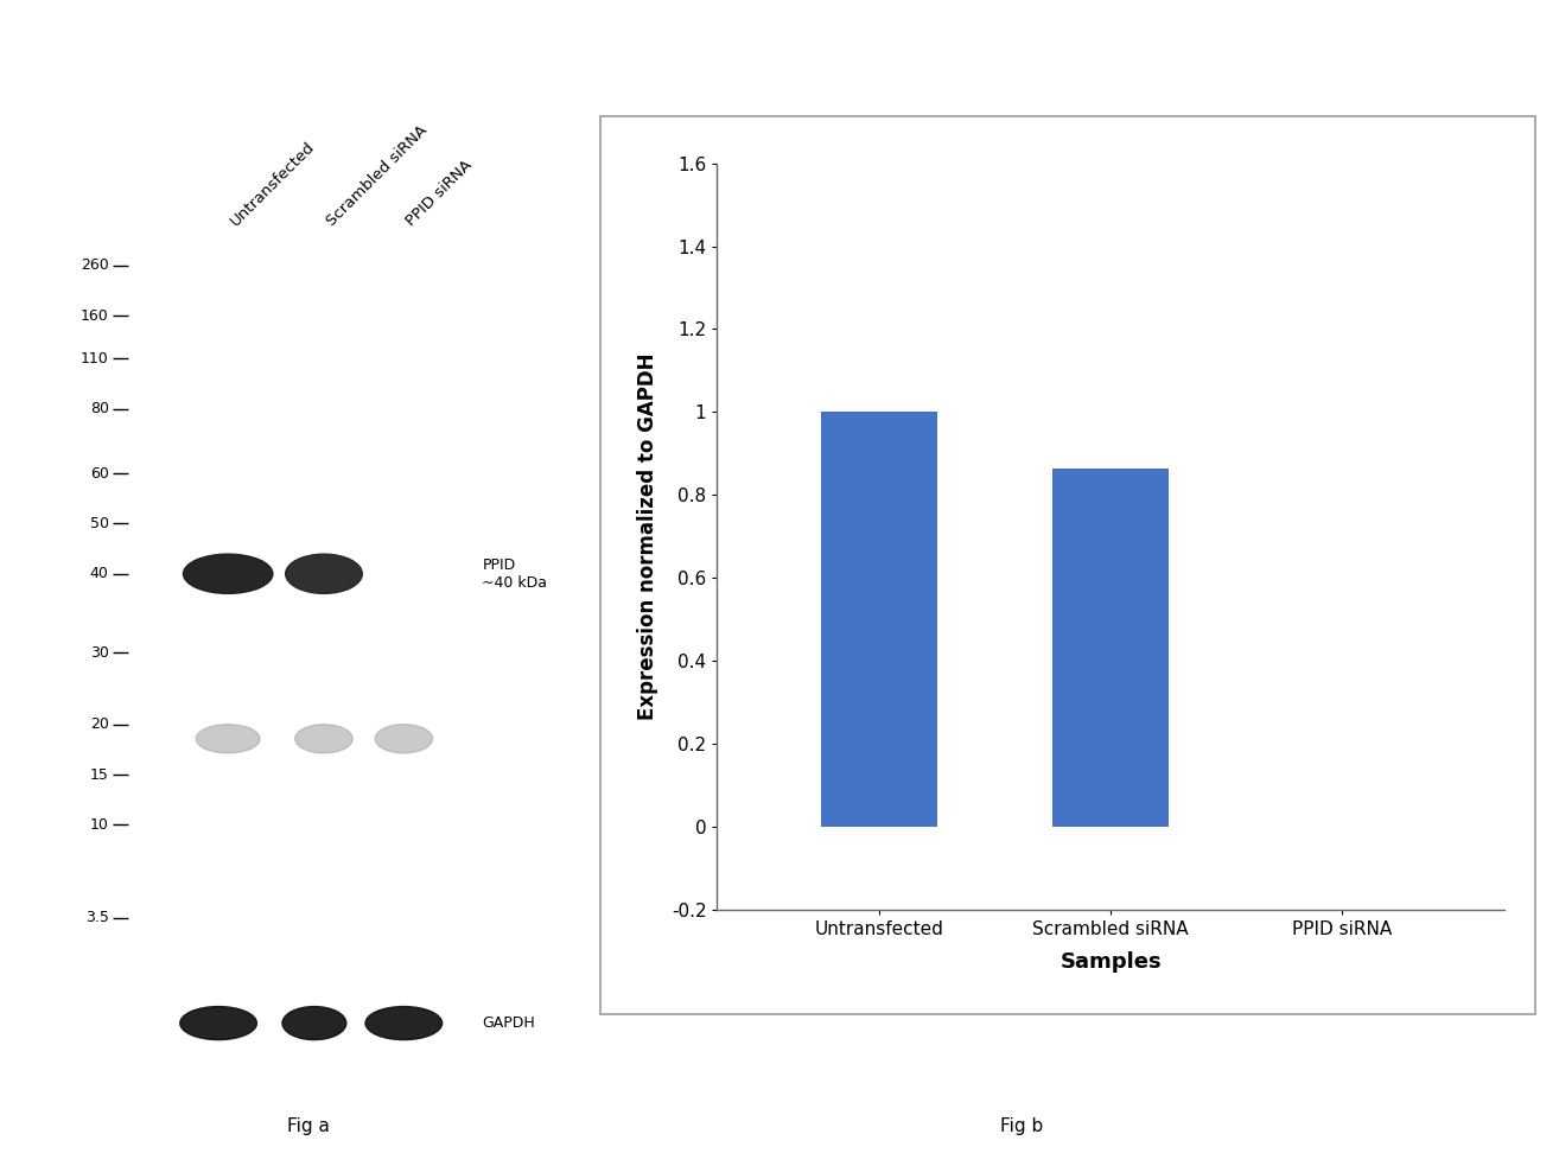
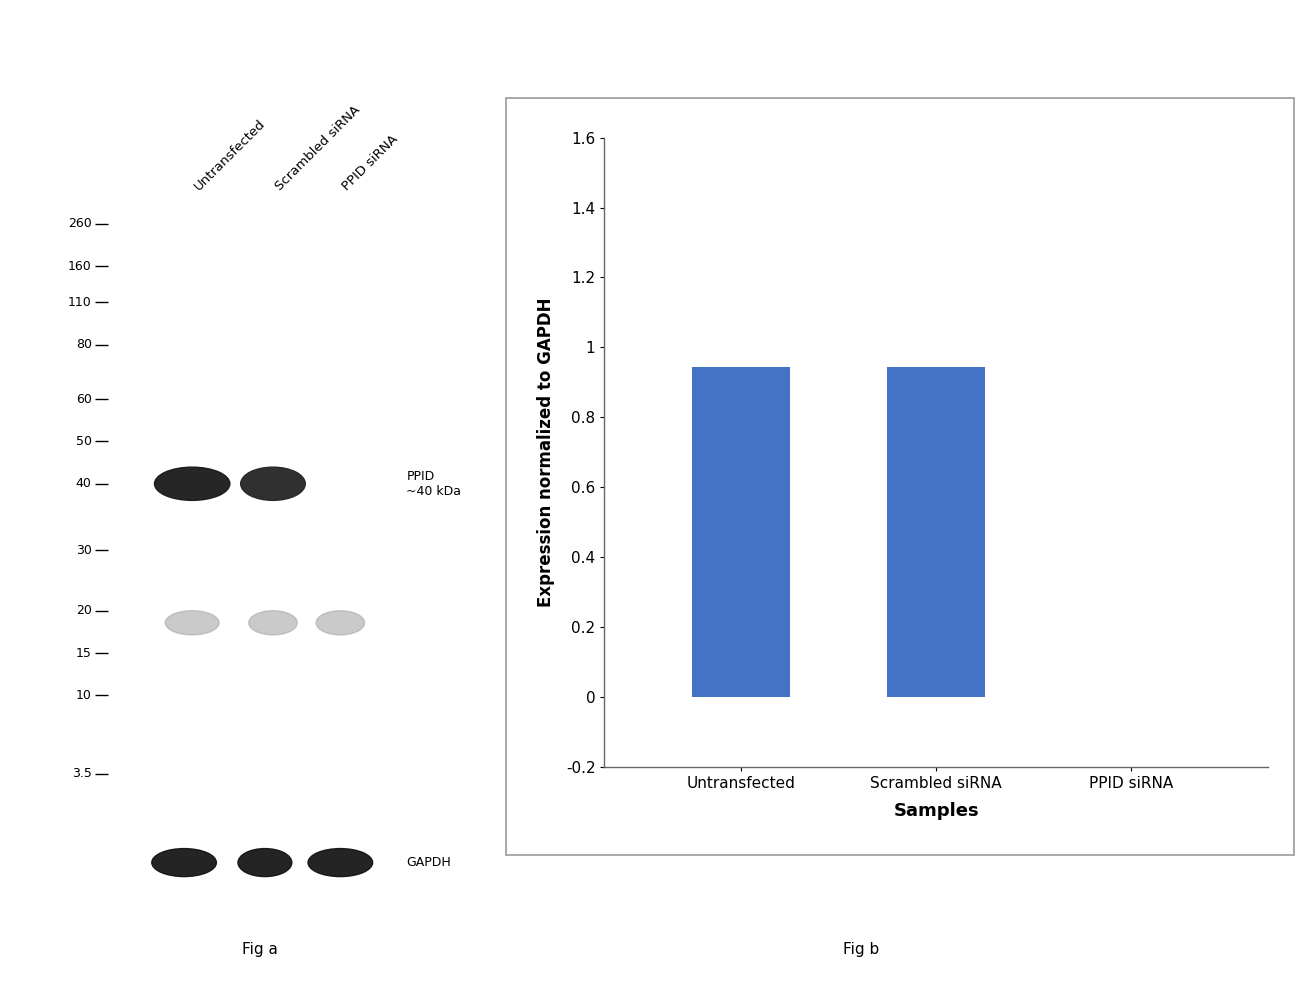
Untransfected: 1.000 -> 0.945
Scrambled siRNA: 0.865 -> 0.945
